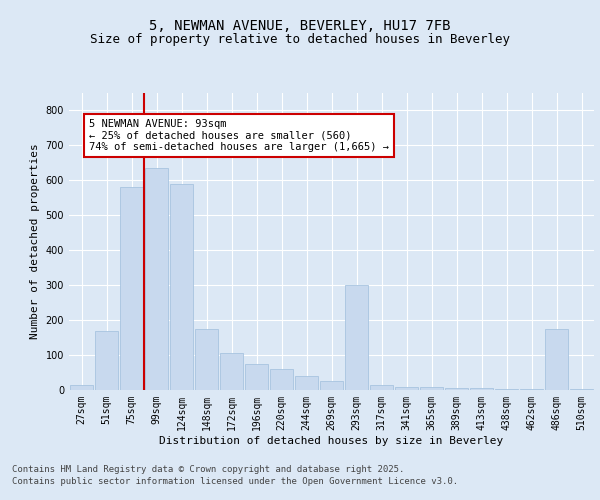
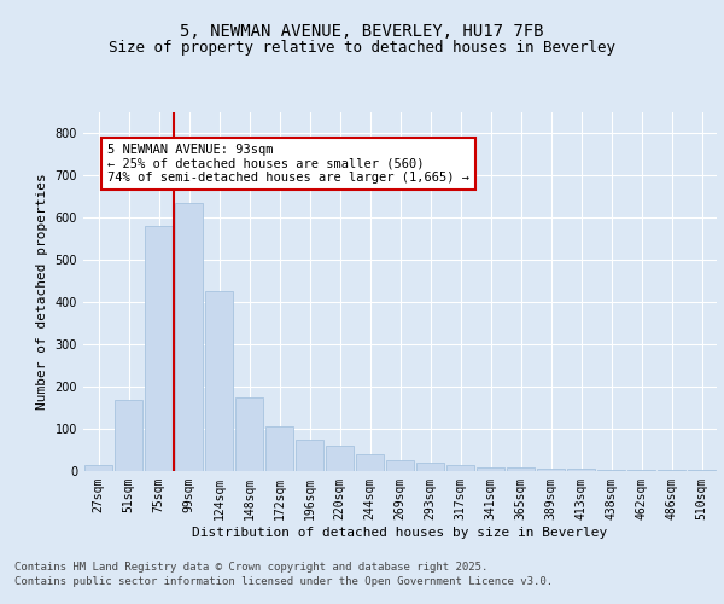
124sqm: 590 -> 425
293sqm: 300 -> 20
486sqm: 175 -> 2
